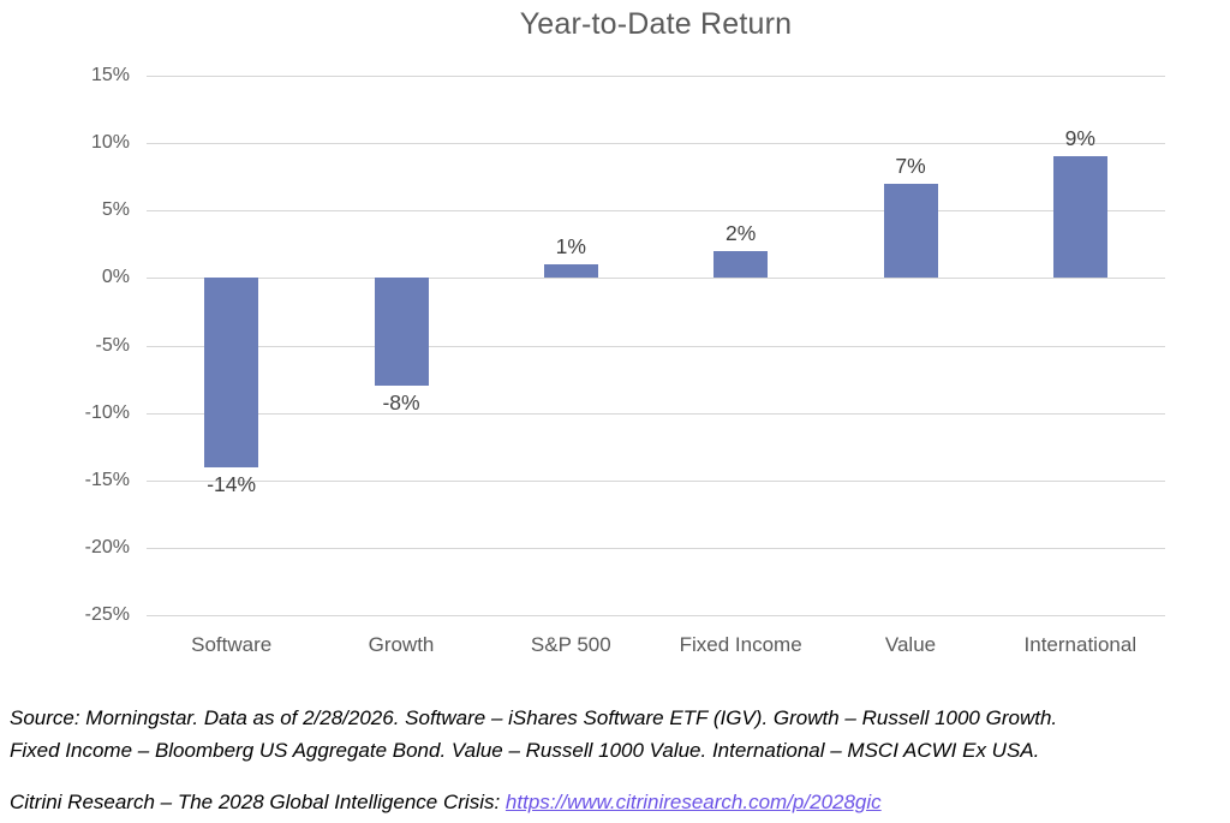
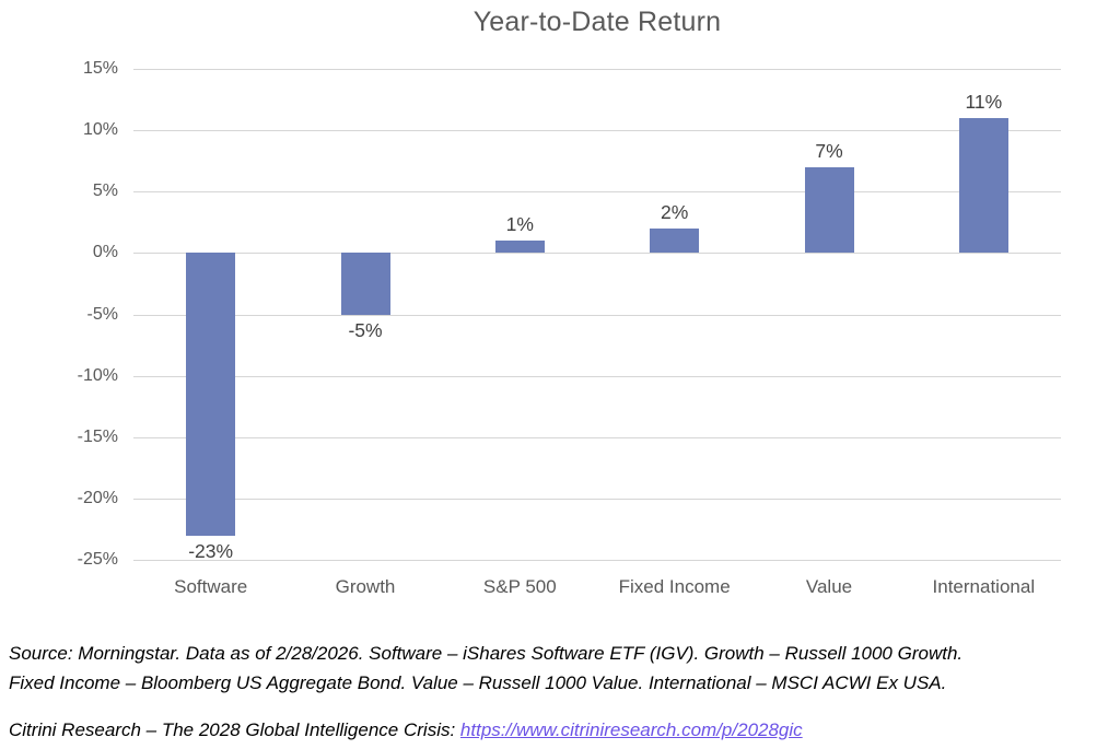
Software: -14% -> -23%
Growth: -8% -> -5%
International: 9% -> 11%
